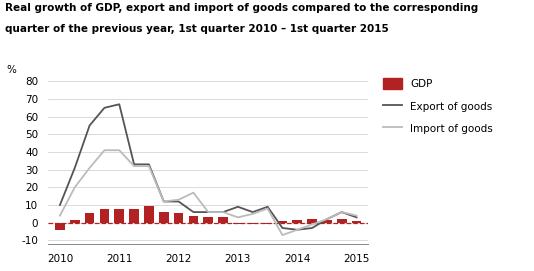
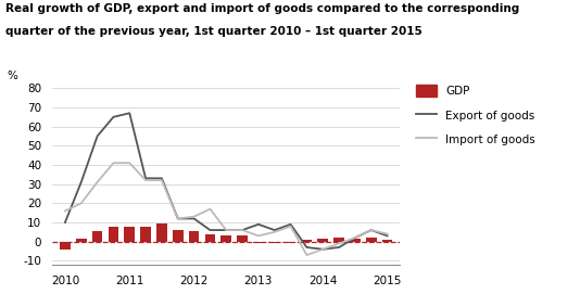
Import of goods/2010: 4 -> 16
